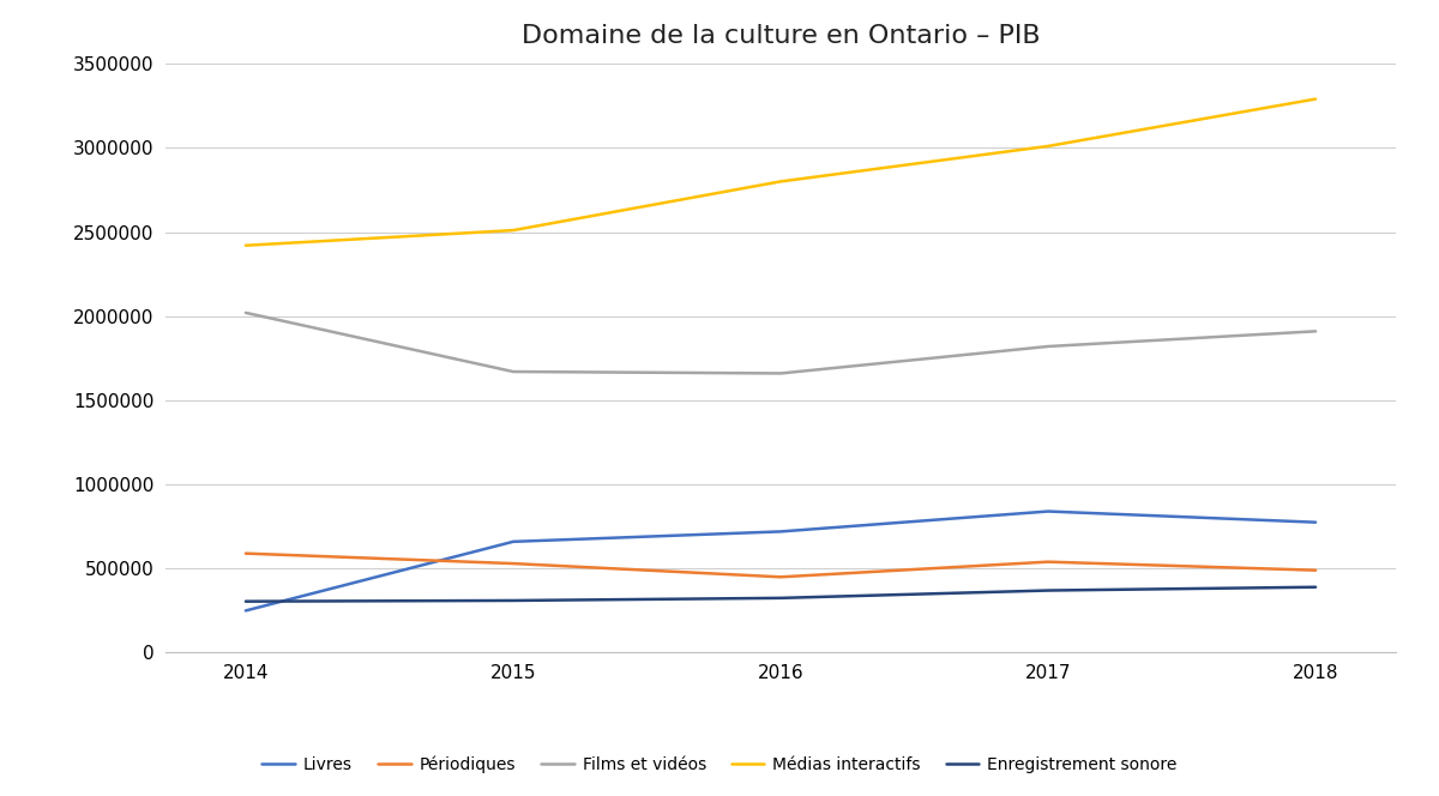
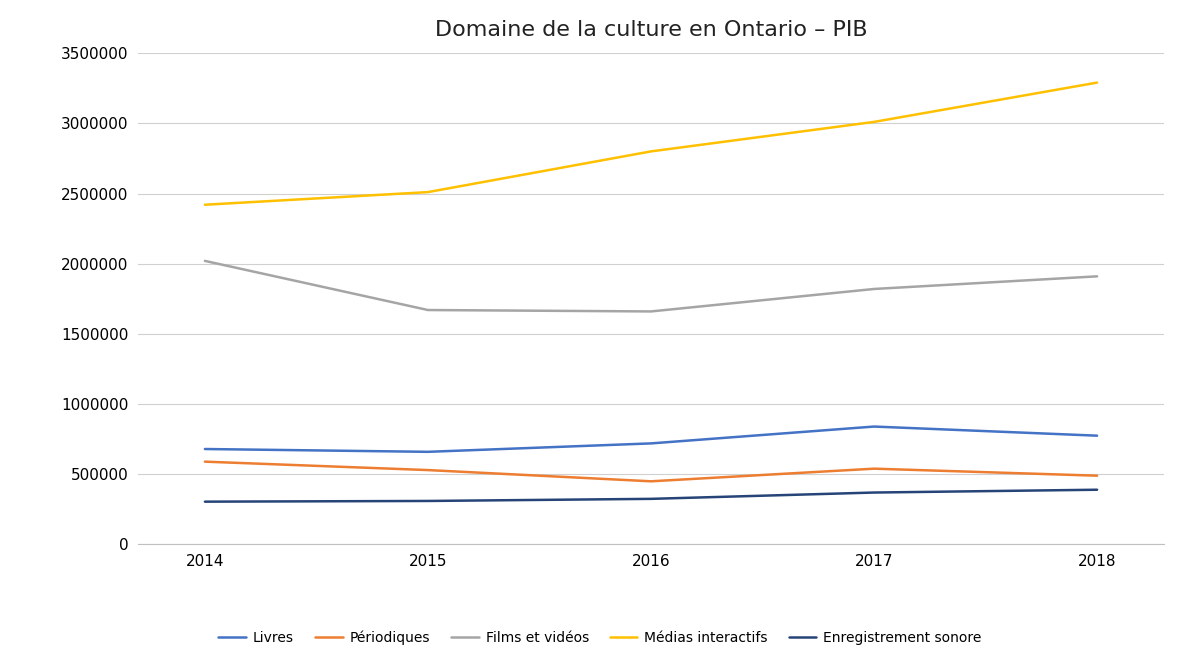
Livres/2014: 250000 -> 680000
